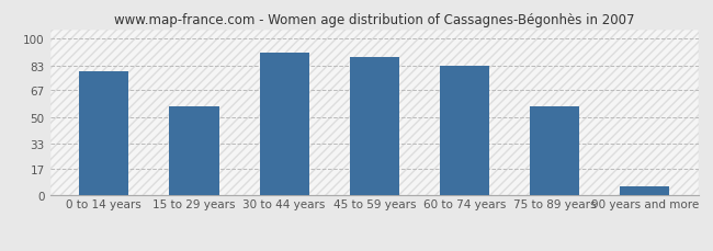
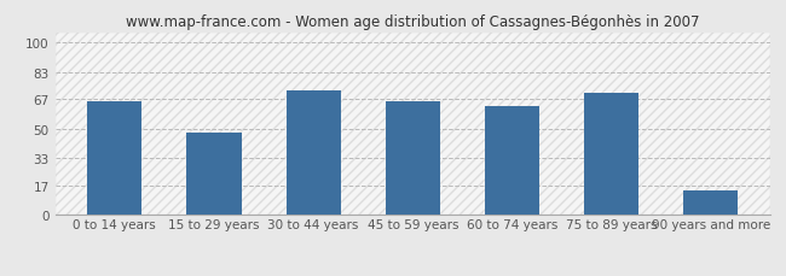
0 to 14 years: 79 -> 66
15 to 29 years: 57 -> 48
30 to 44 years: 91 -> 72
45 to 59 years: 88 -> 66
60 to 74 years: 83 -> 63
75 to 89 years: 57 -> 71
90 years and more: 6 -> 14
